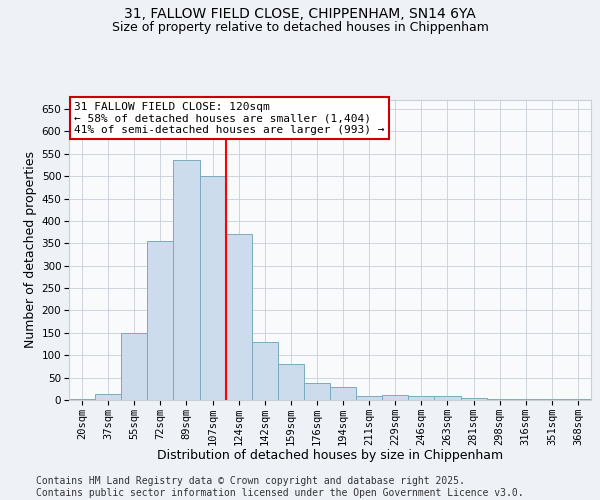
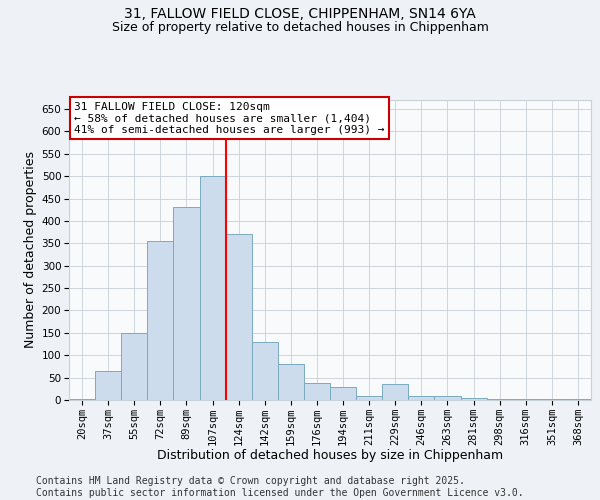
37sqm: 14 -> 65
89sqm: 535 -> 430
229sqm: 12 -> 35
